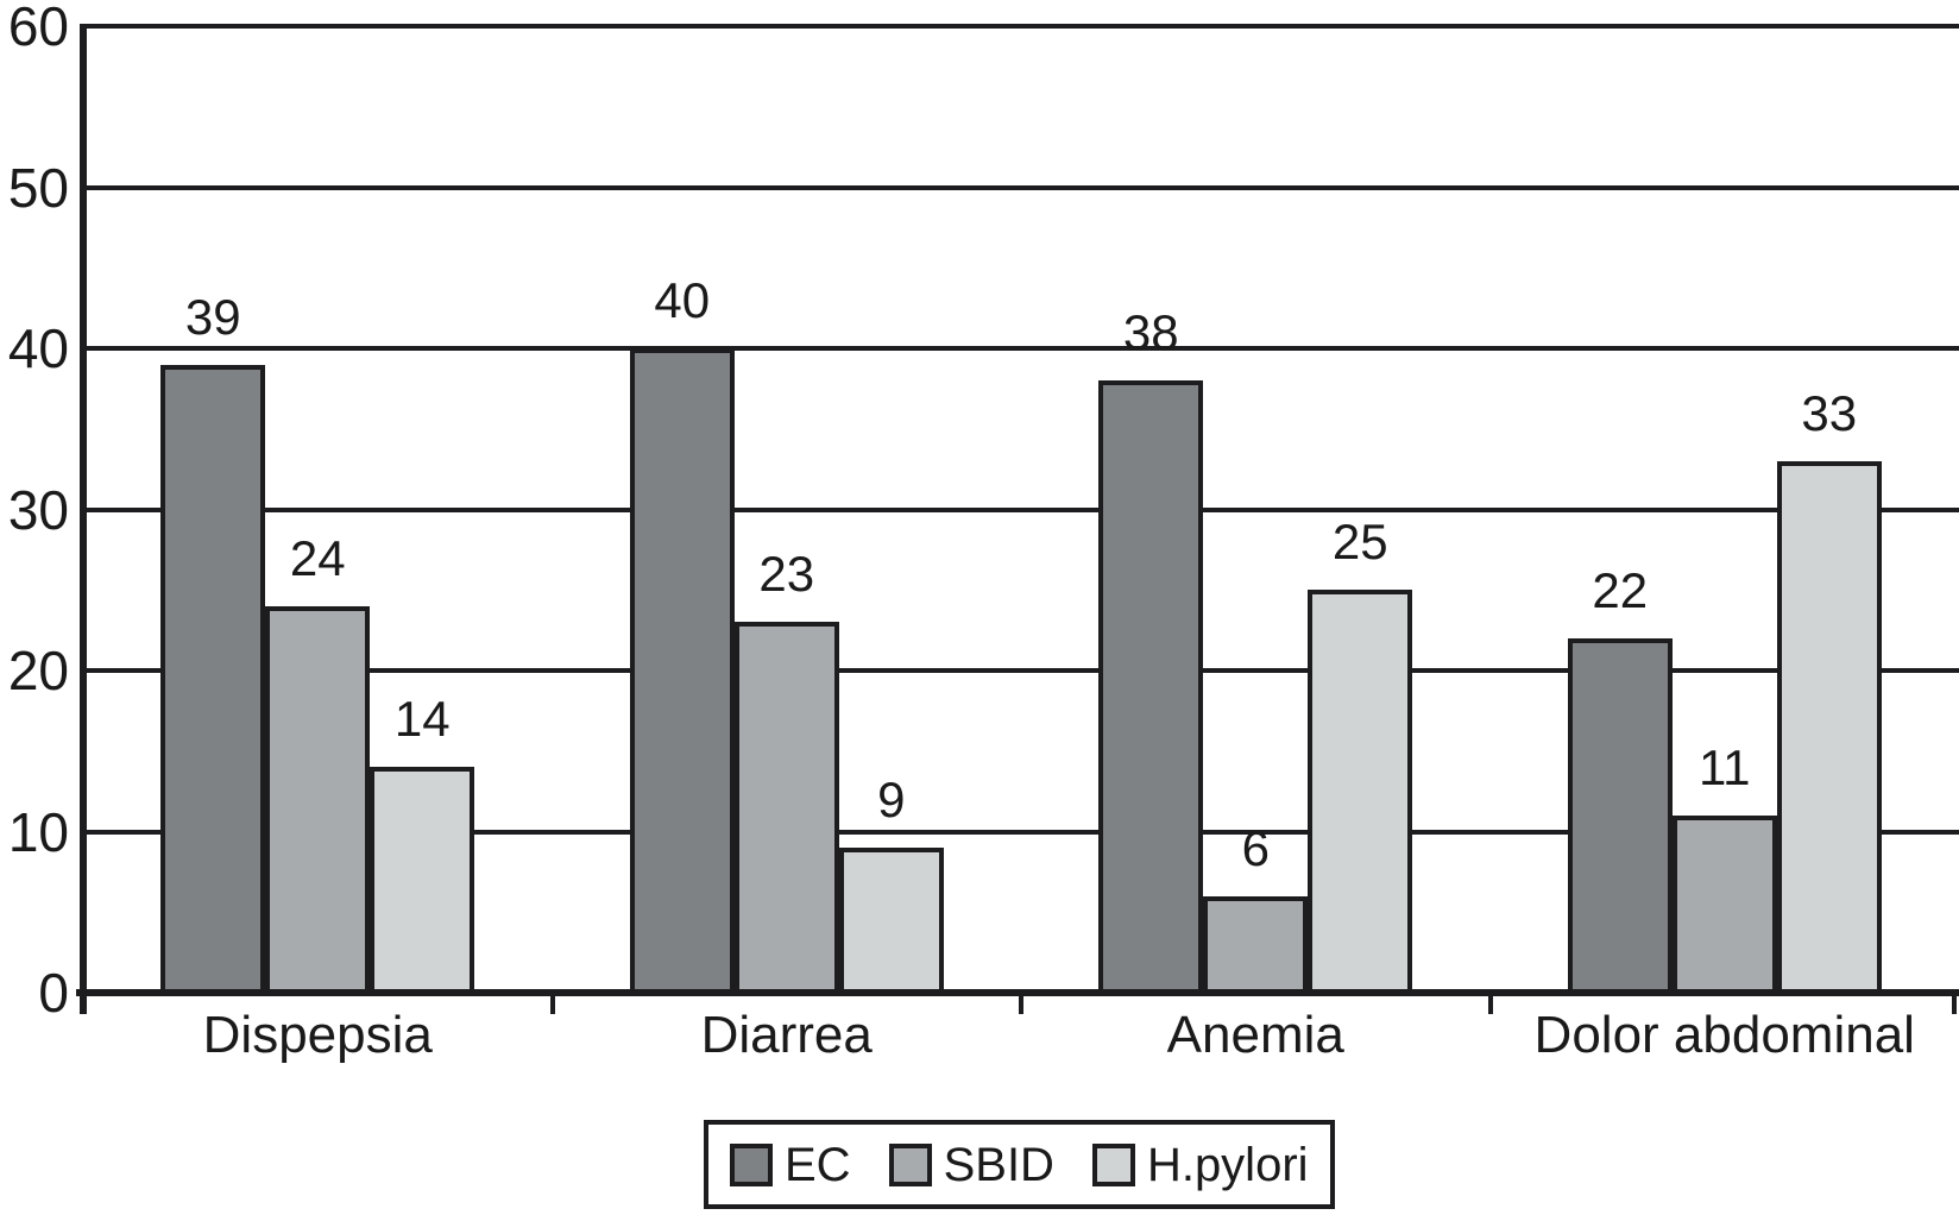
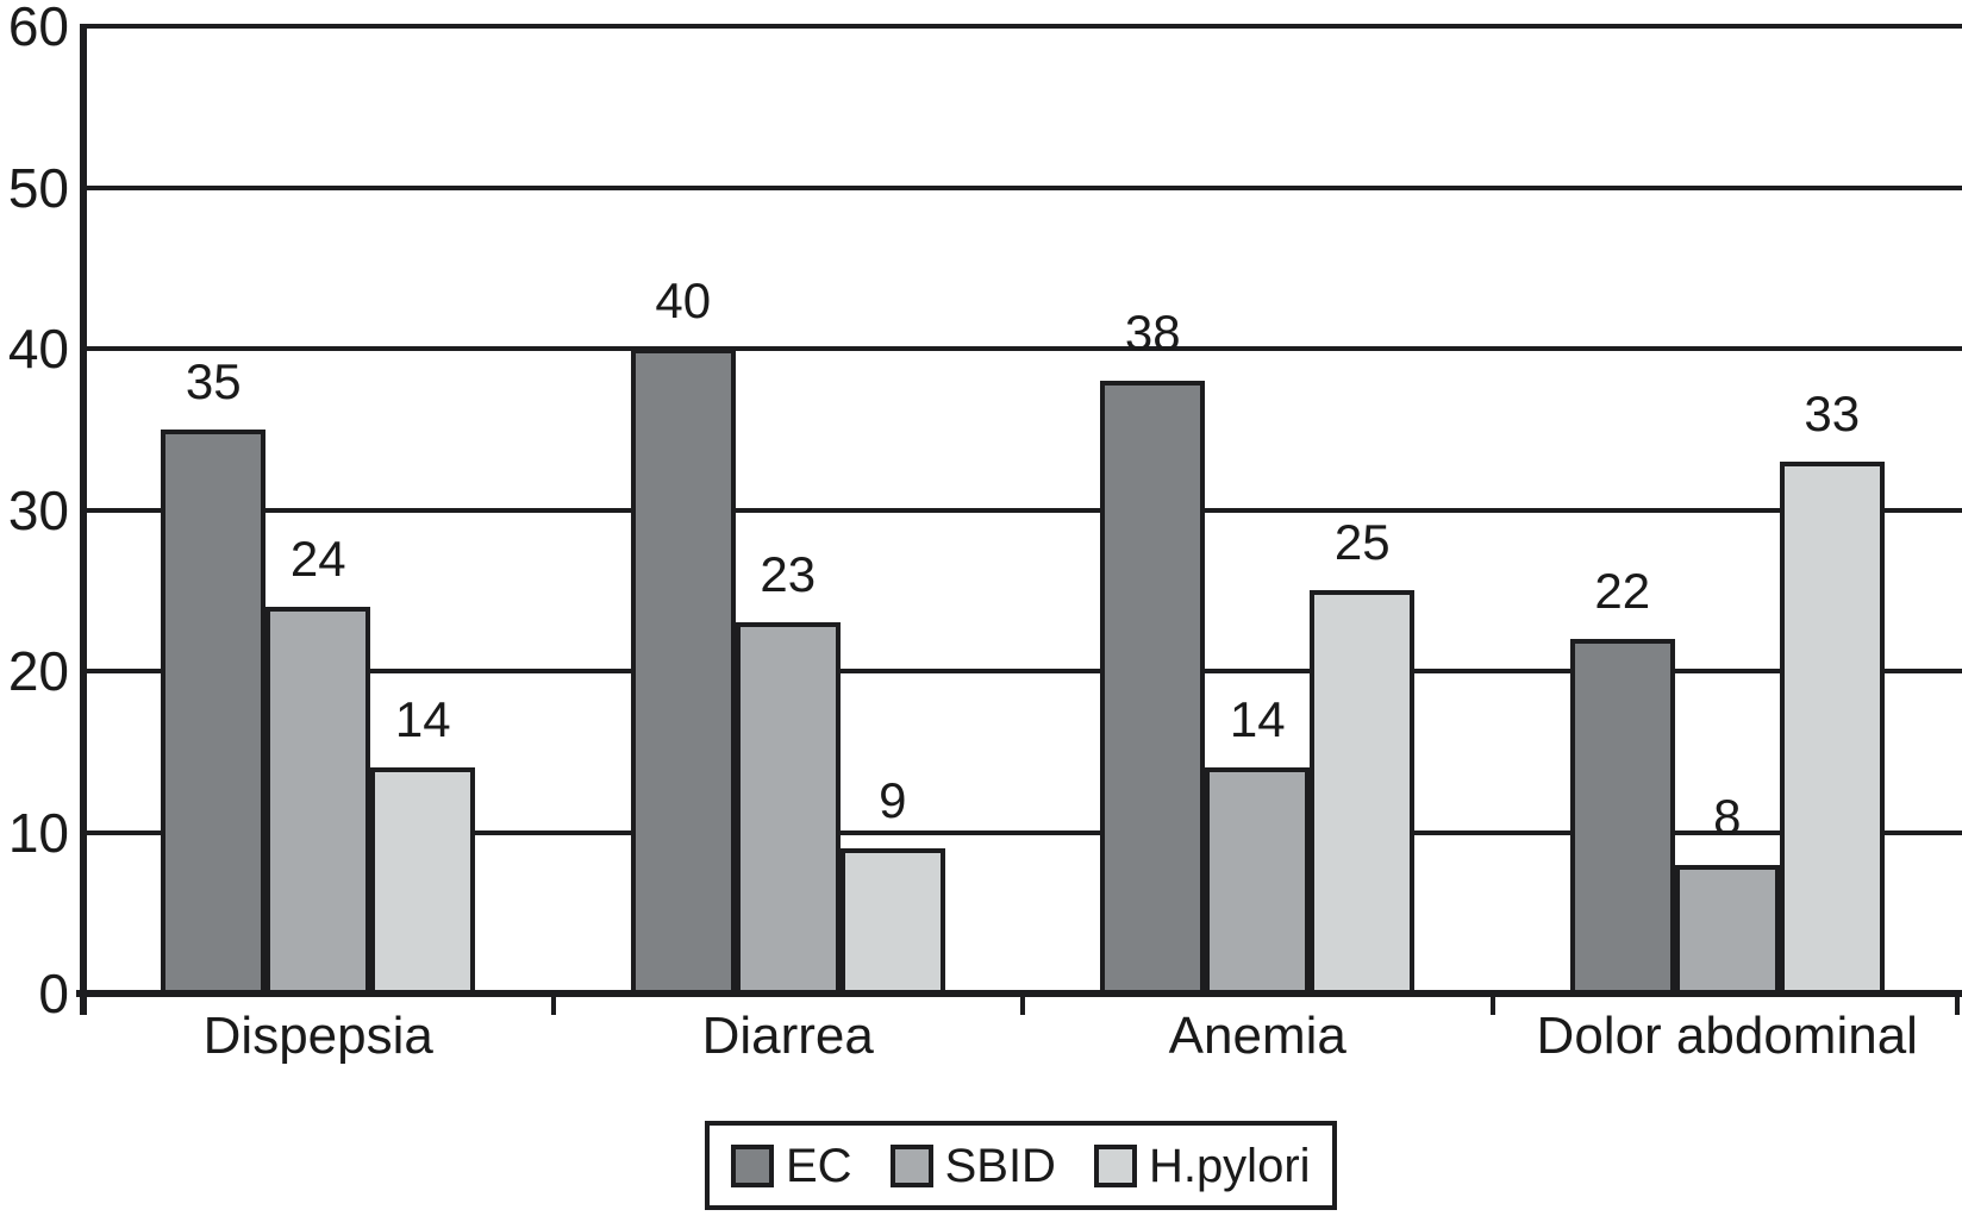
EC/Dispepsia: 39 -> 35
SBID/Anemia: 6 -> 14
SBID/Dolor abdominal: 11 -> 8
